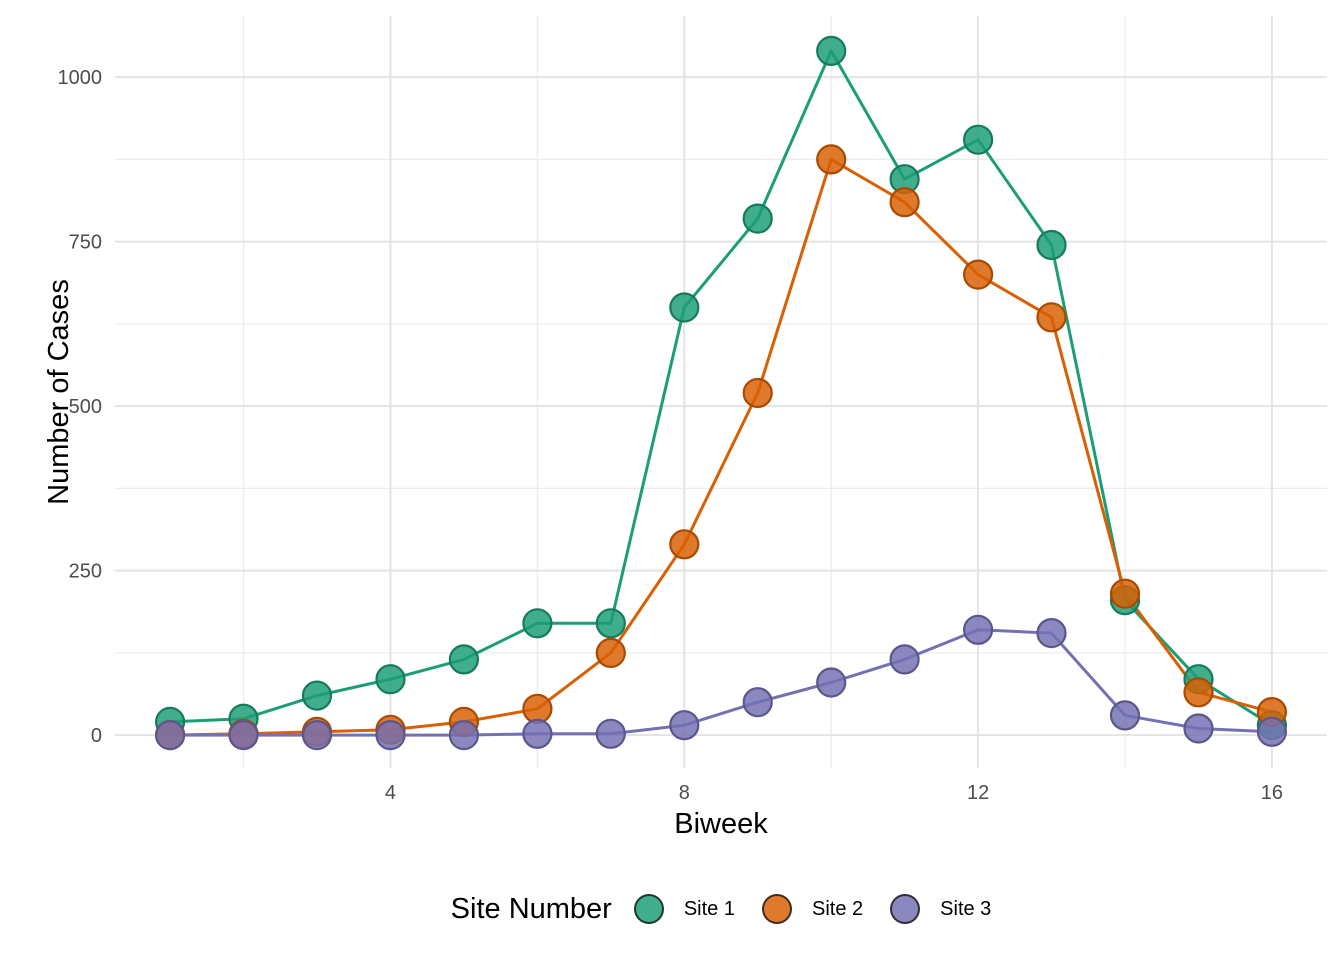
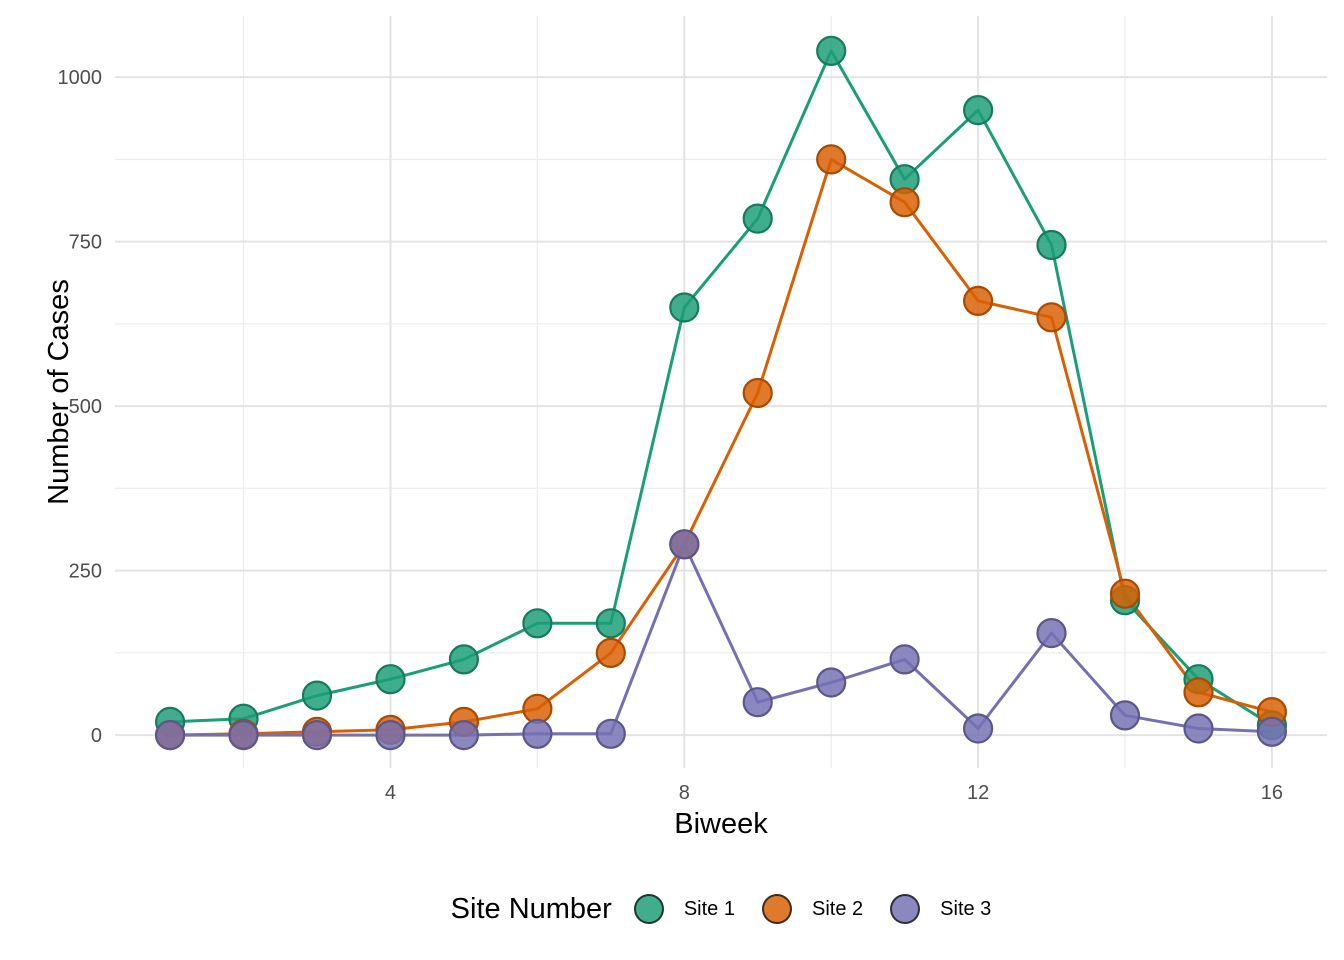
Site 3/8: 20 -> 290
Site 1/12: 900 -> 950
Site 2/12: 700 -> 660
Site 3/12: 160 -> 10
